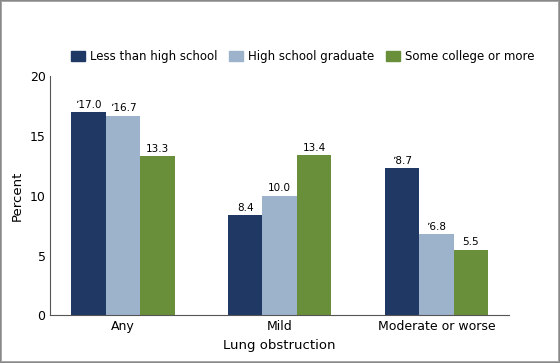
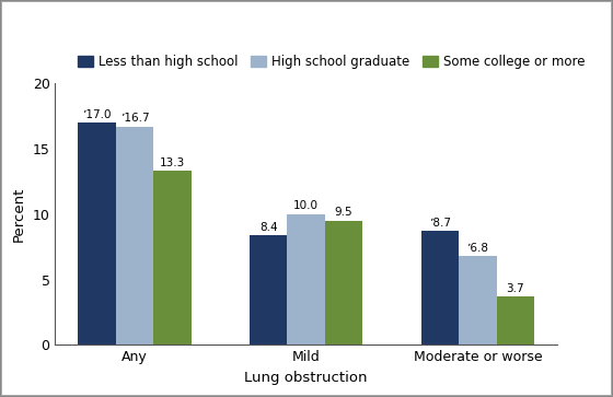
Some college or more/Mild: 13.4 -> 9.5
Less than high school/Moderate or worse: 12.3 -> 8.7
Some college or more/Moderate or worse: 5.5 -> 3.7
